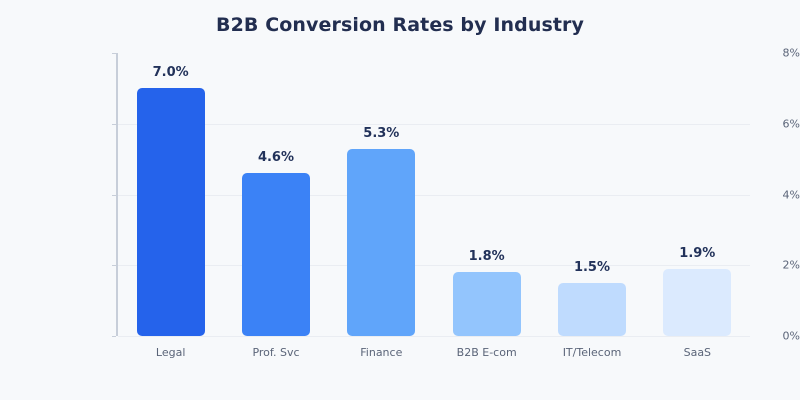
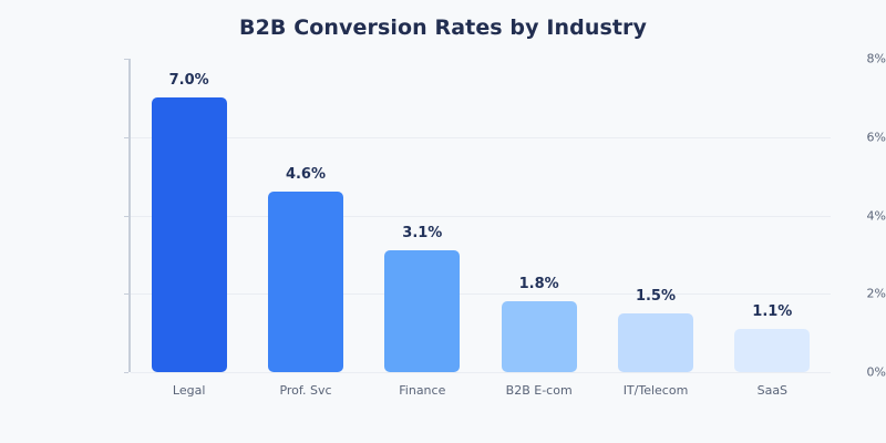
Finance: 5.3% -> 3.1%
SaaS: 1.9% -> 1.1%
